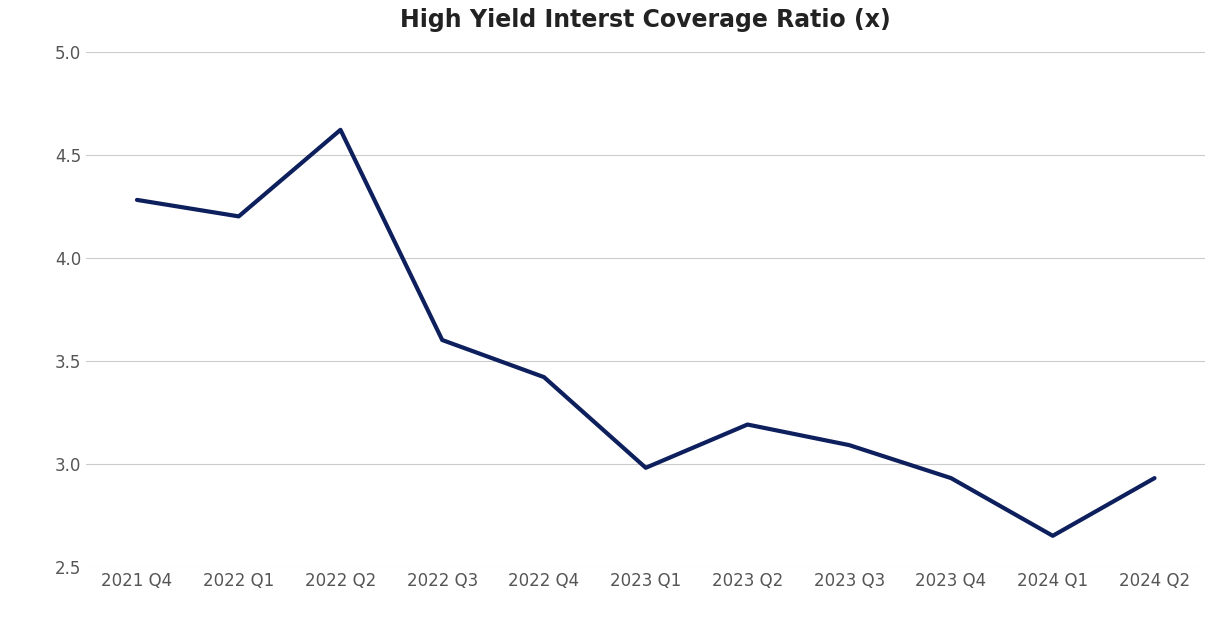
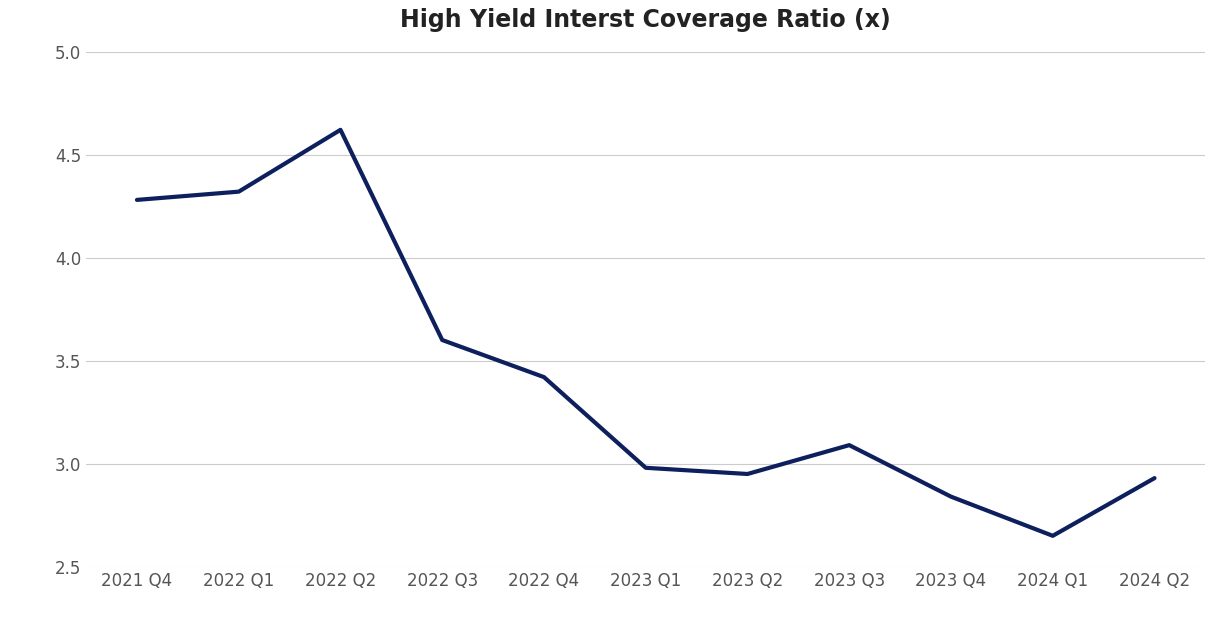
2022 Q1: 4.20 -> 4.32
2023 Q2: 3.19 -> 2.95
2023 Q4: 2.93 -> 2.84
